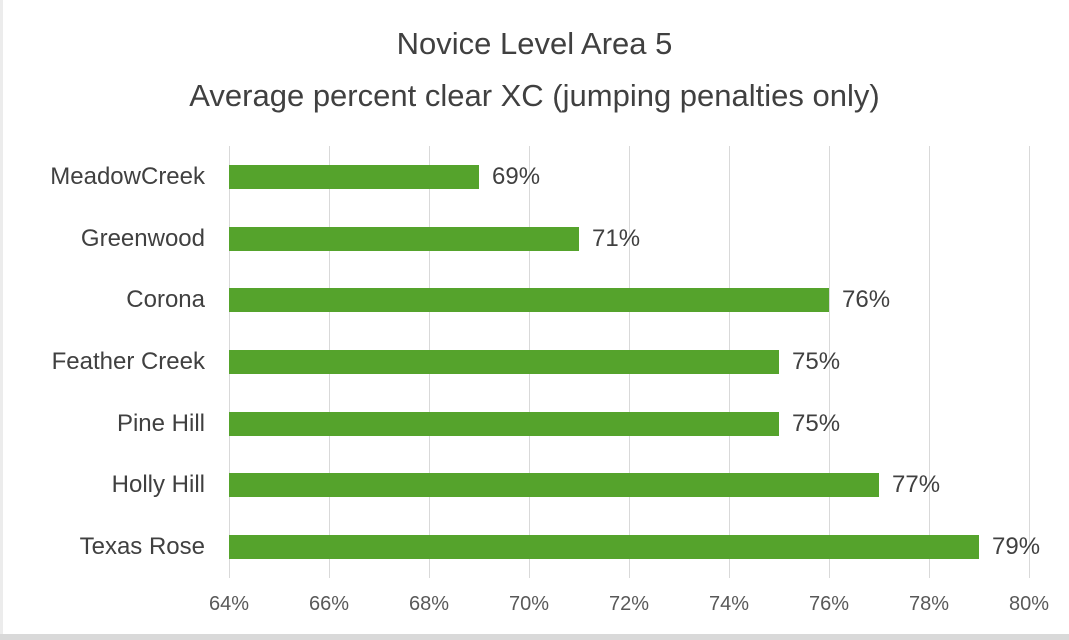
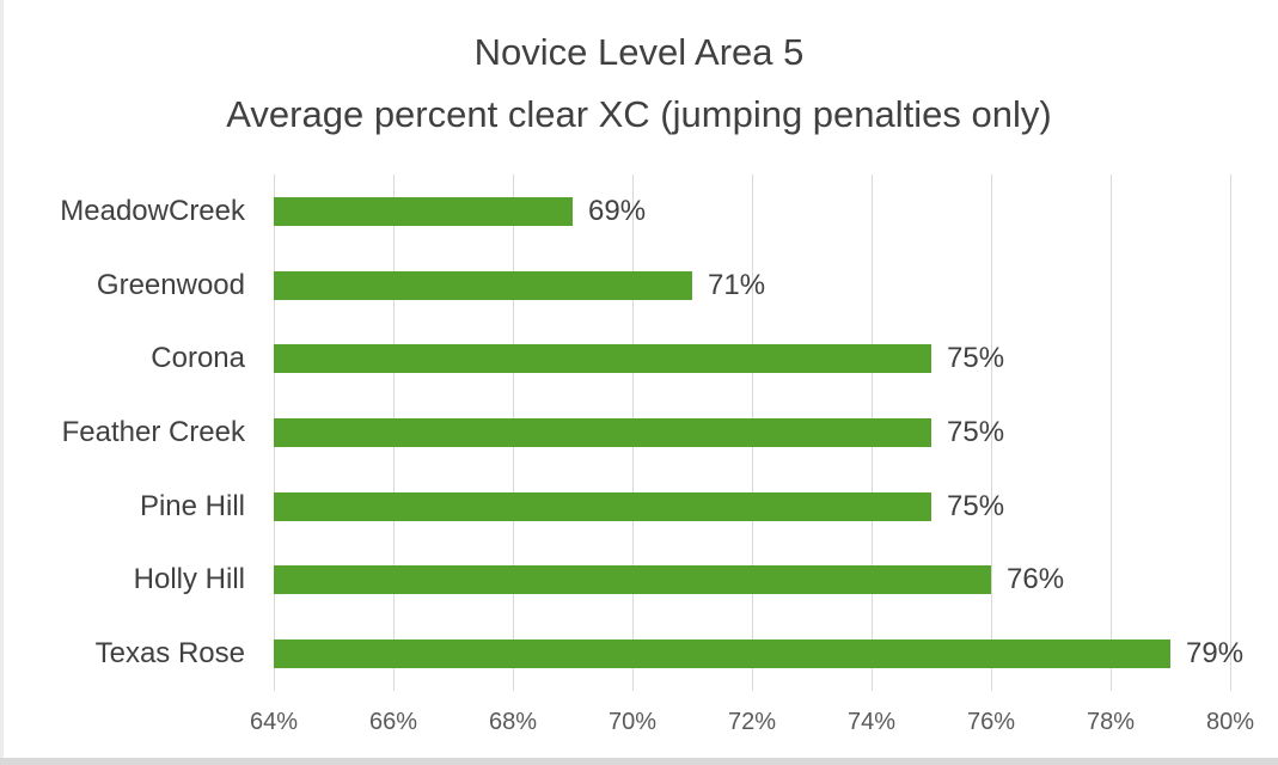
Corona: 76% -> 75%
Holly Hill: 77% -> 76%
